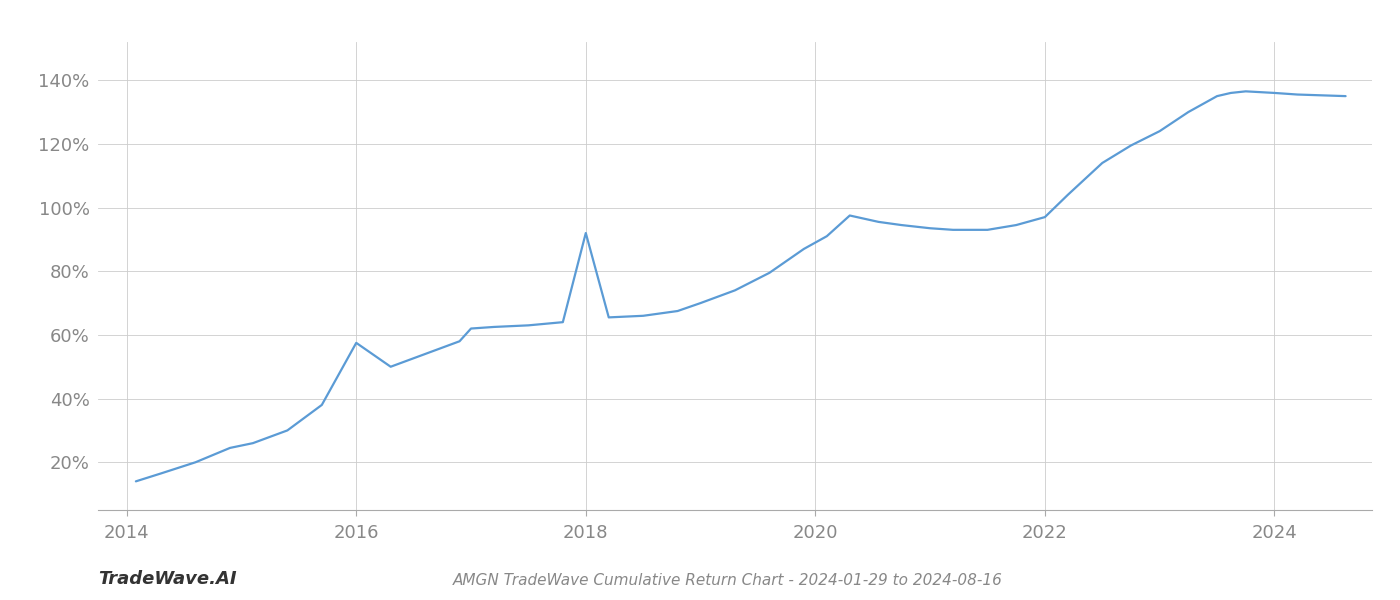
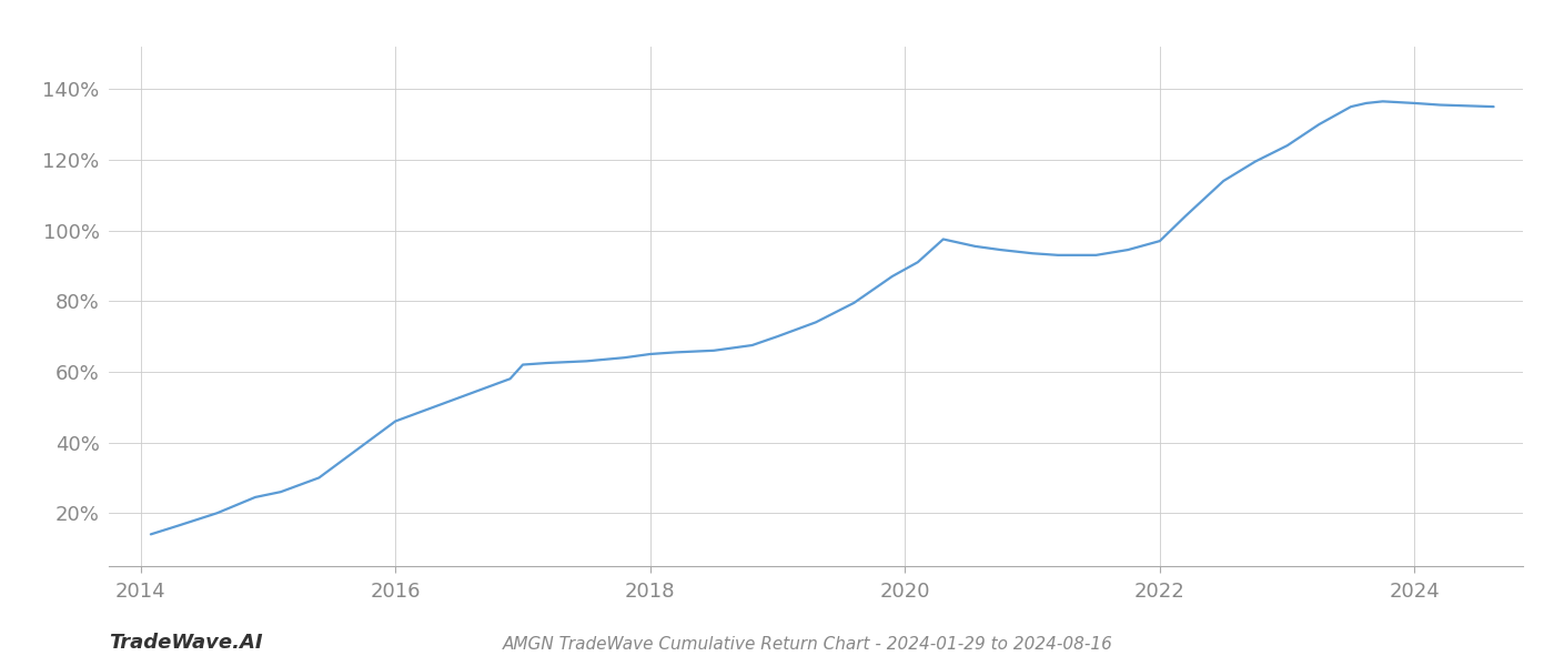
2016: 57.5% -> 46.0%
2018: 92.0% -> 65.0%
